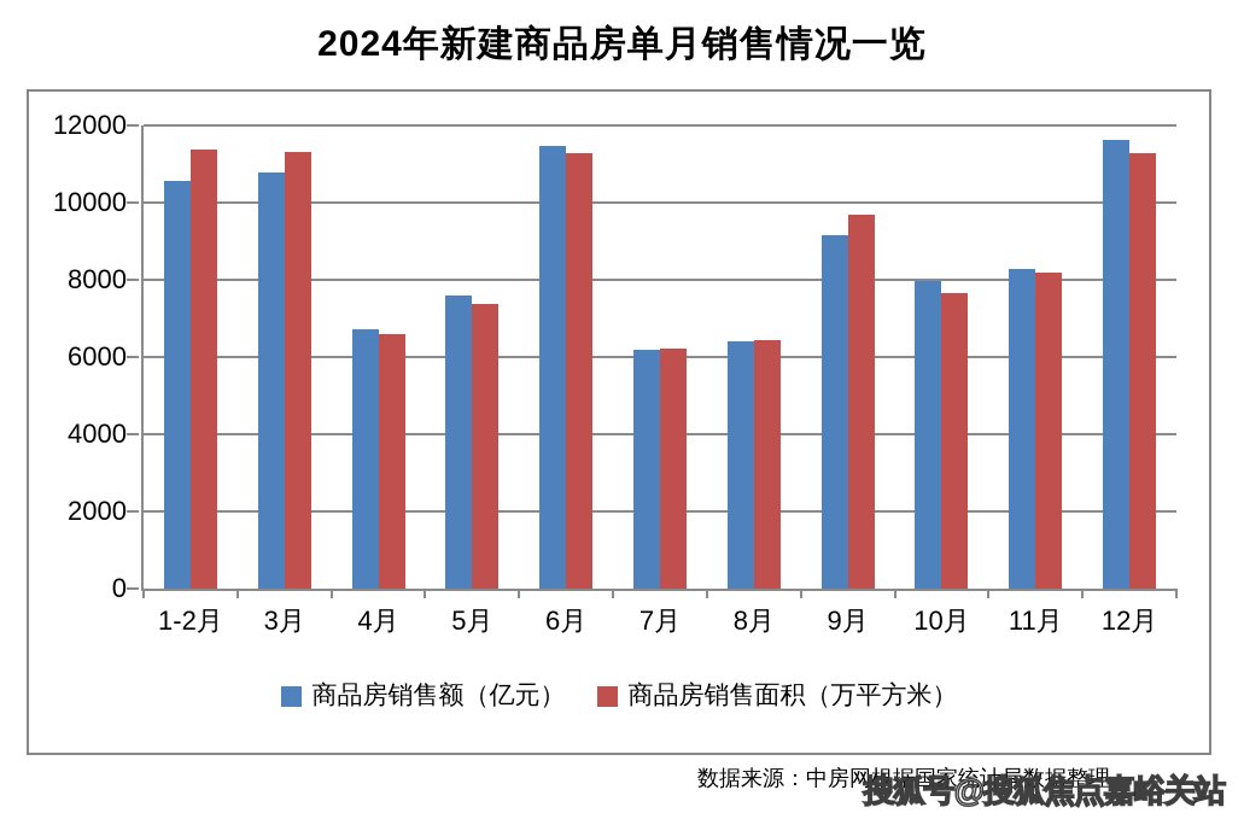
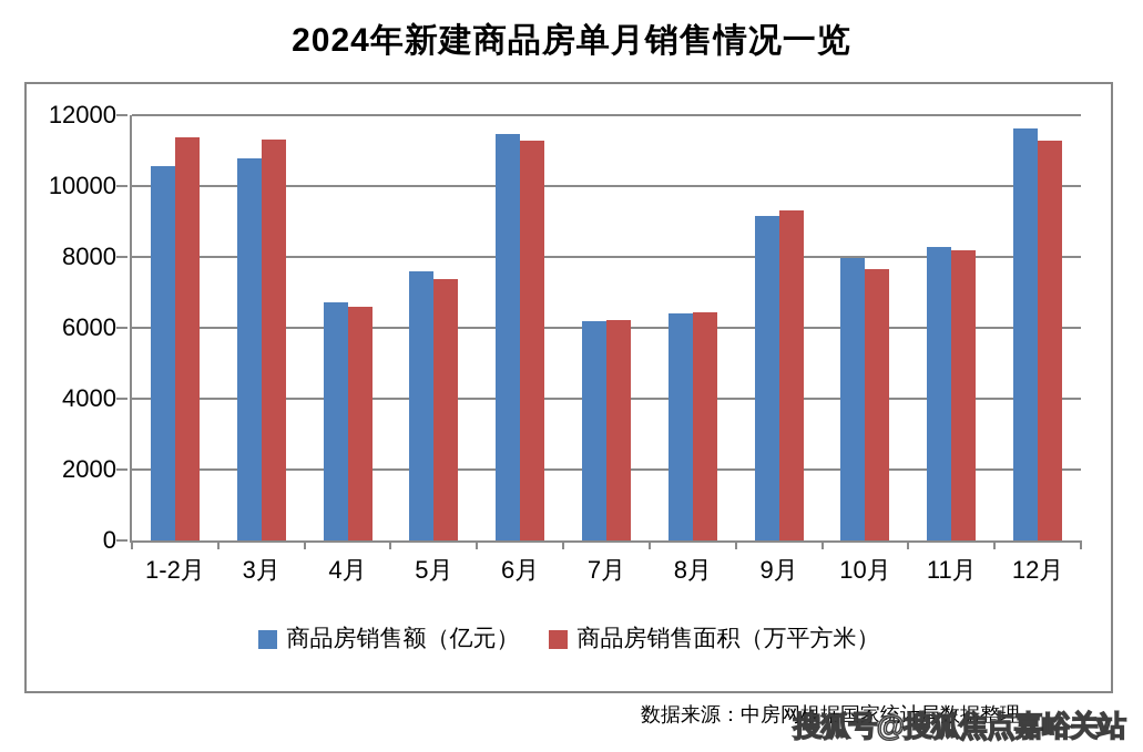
商品房销售面积（万平方米）/9月: 9700 -> 9300
